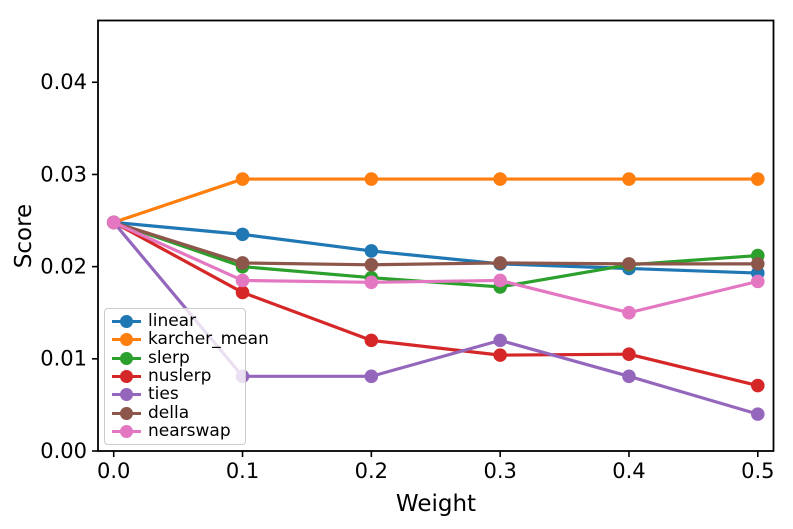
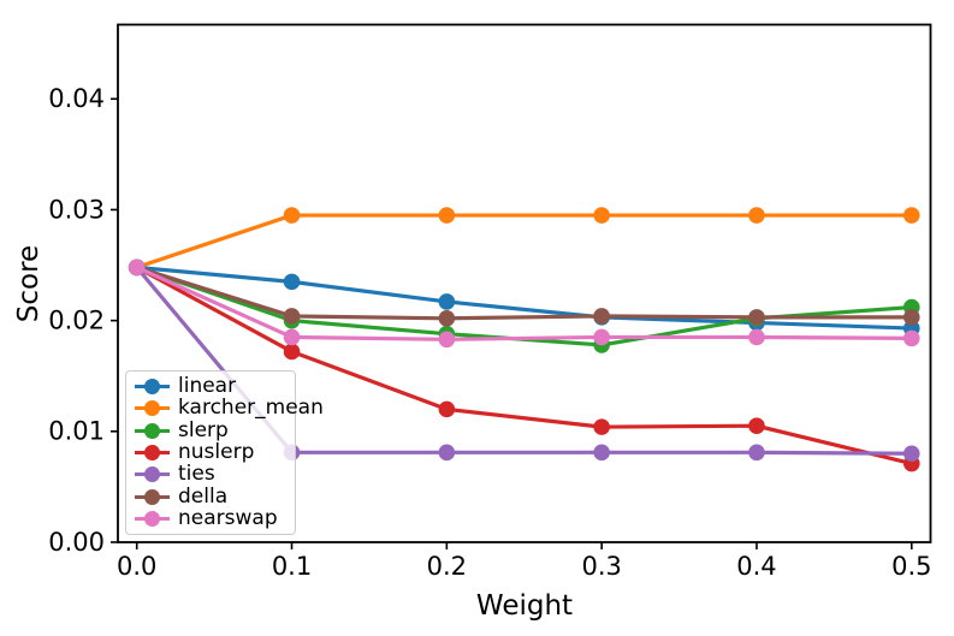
ties/0.3: 0.012 -> 0.008
nearswap/0.4: 0.015 -> 0.018
ties/0.5: 0.004 -> 0.008
